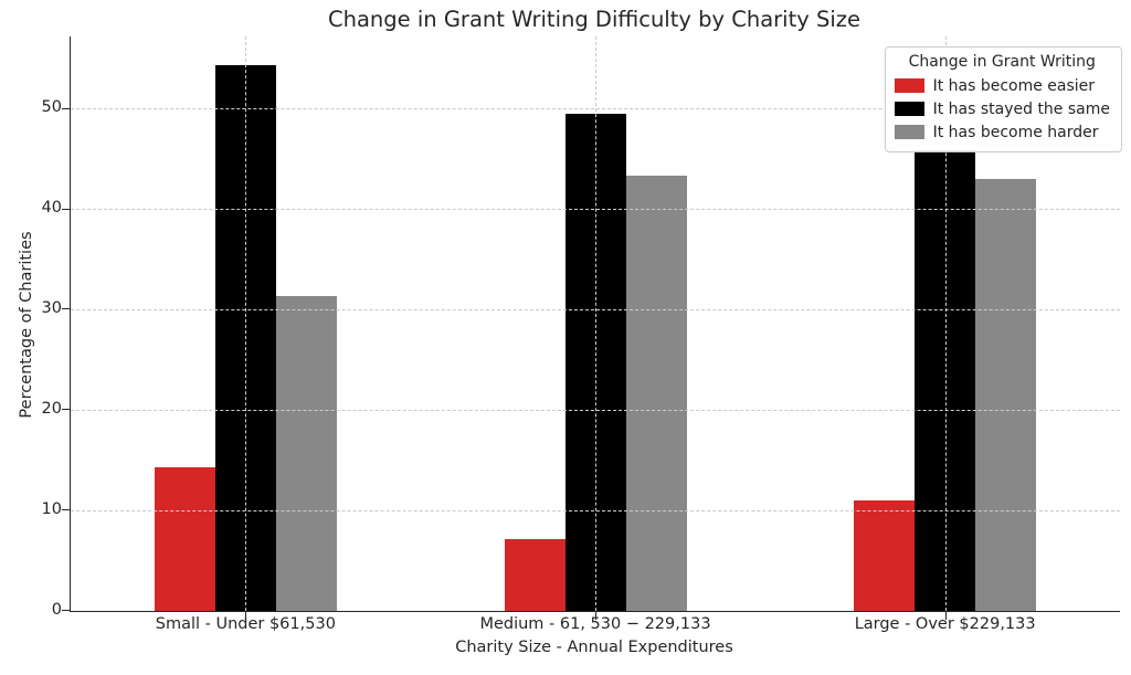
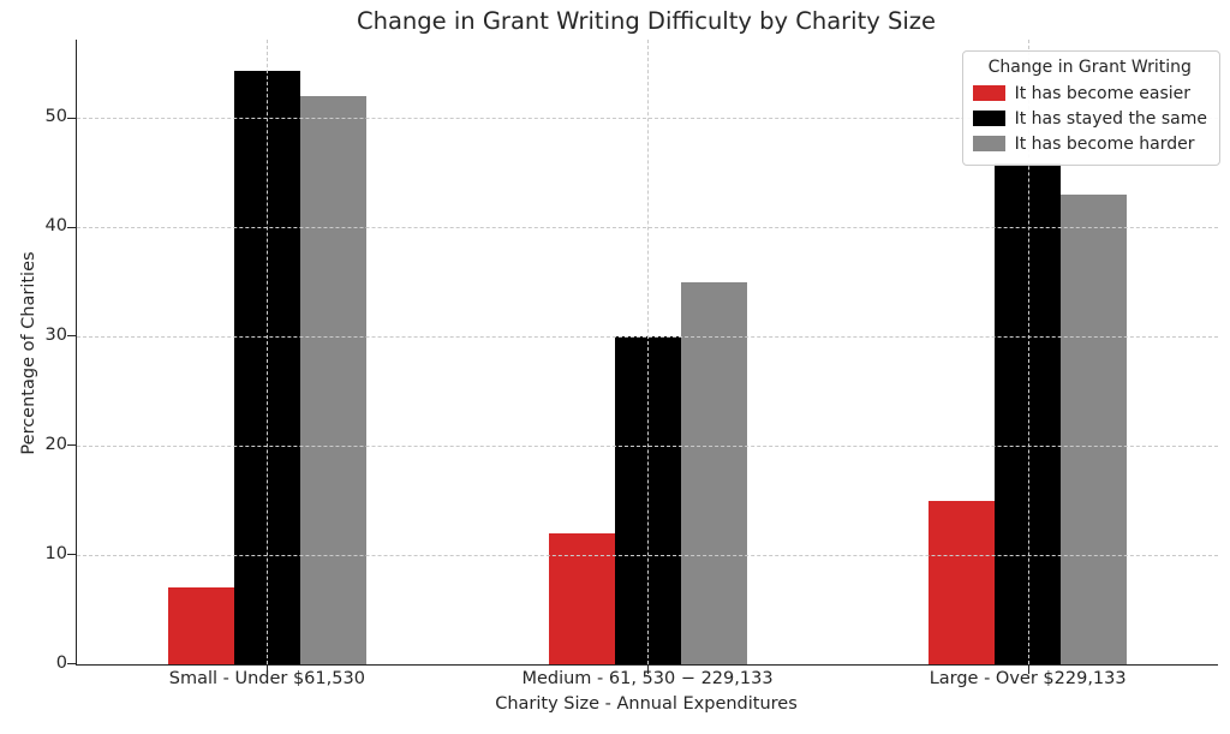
It has become easier/Small - Under $61,530: 14 -> 7
It has become harder/Small - Under $61,530: 31 -> 52
It has become easier/Medium - 61, 530 − 229,133: 7 -> 12
It has stayed the same/Medium - 61, 530 − 229,133: 50 -> 30
It has become harder/Medium - 61, 530 − 229,133: 43 -> 35
It has become easier/Large - Over $229,133: 11 -> 15
